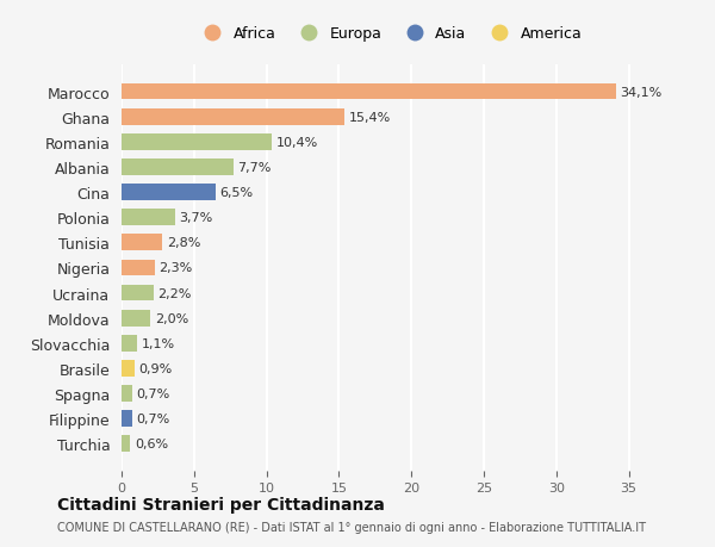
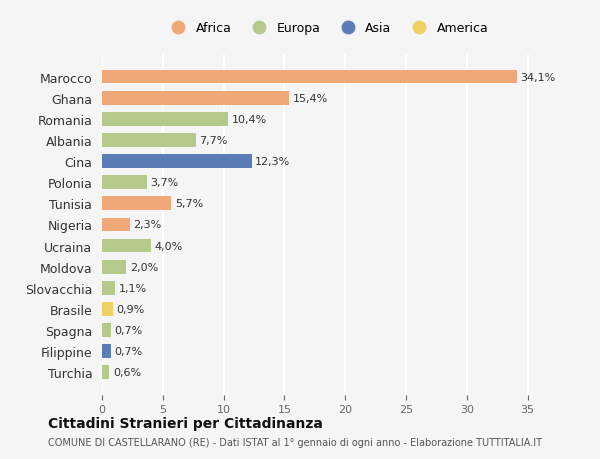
Cina: 6,5% -> 12,3%
Tunisia: 2,8% -> 5,7%
Ucraina: 2,2% -> 4,0%
